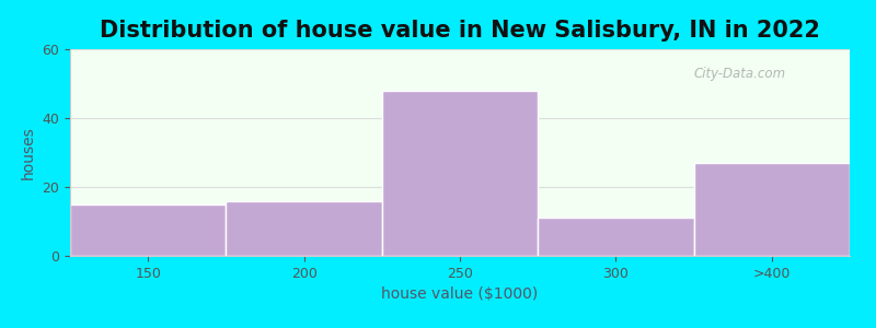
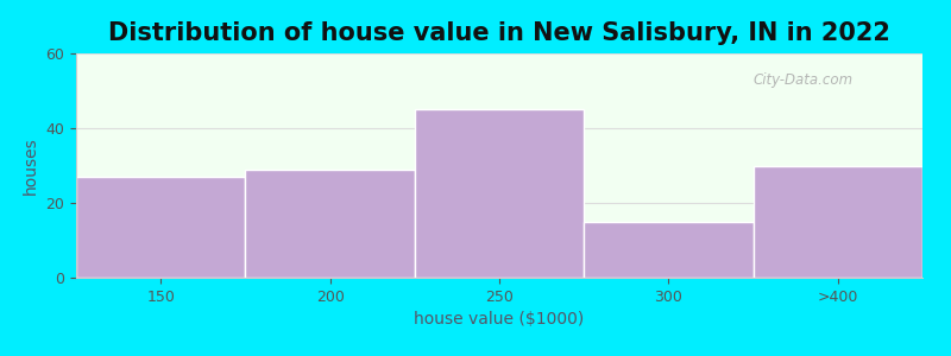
150: 15 -> 27
200: 16 -> 29
250: 48 -> 45
300: 11 -> 15
>400: 27 -> 30
